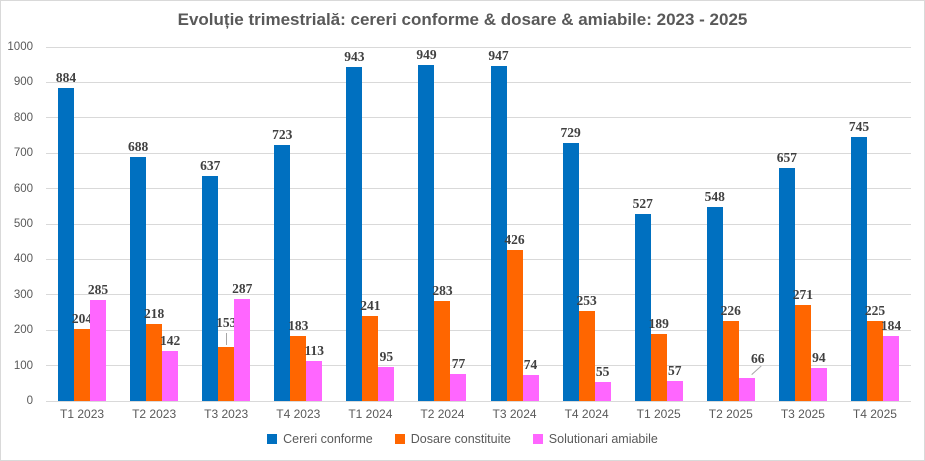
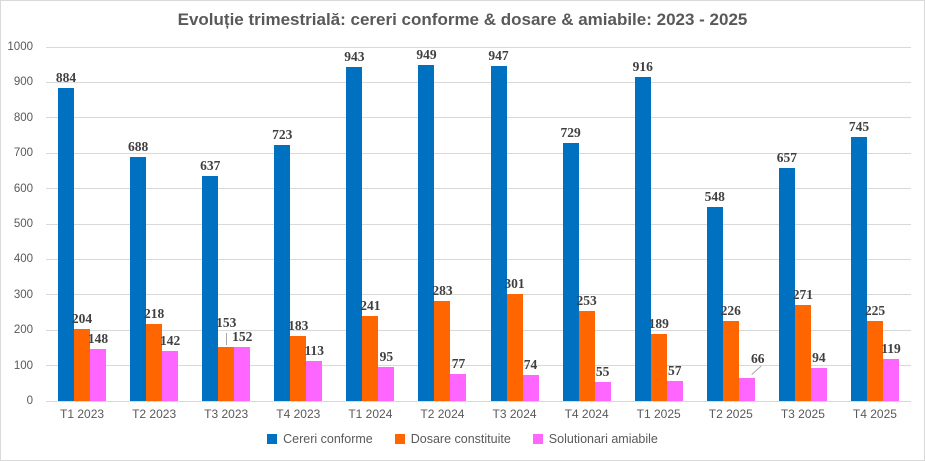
Solutionari amiabile/T1 2023: 285 -> 148
Solutionari amiabile/T3 2023: 287 -> 152
Dosare constituite/T3 2024: 426 -> 301
Cereri conforme/T1 2025: 527 -> 916
Solutionari amiabile/T4 2025: 184 -> 119
